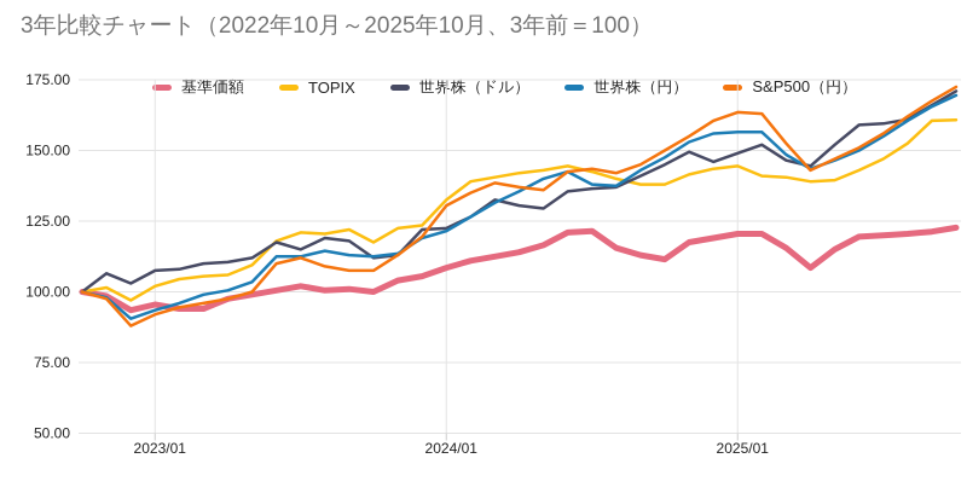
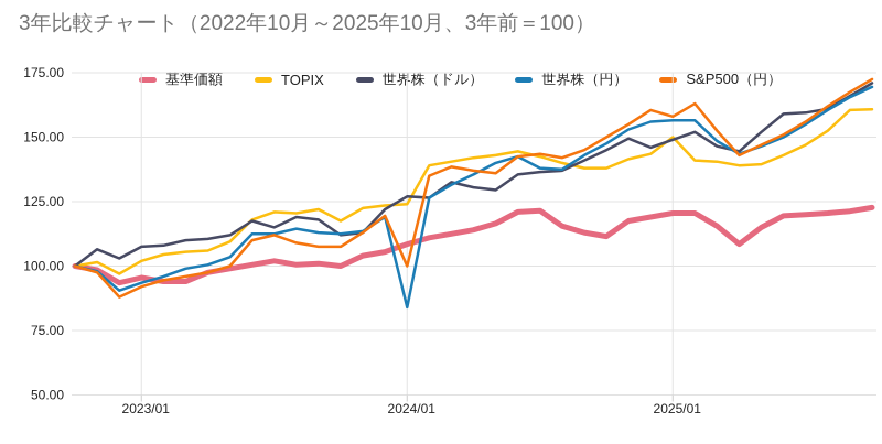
TOPIX/2024/01: 132 -> 124
世界株（ドル）/2024/01: 122 -> 127
世界株（円）/2024/01: 122 -> 84
S&P500（円）/2024/01: 130 -> 100
TOPIX/2025/01: 144 -> 150
S&P500（円）/2025/01: 164 -> 158
